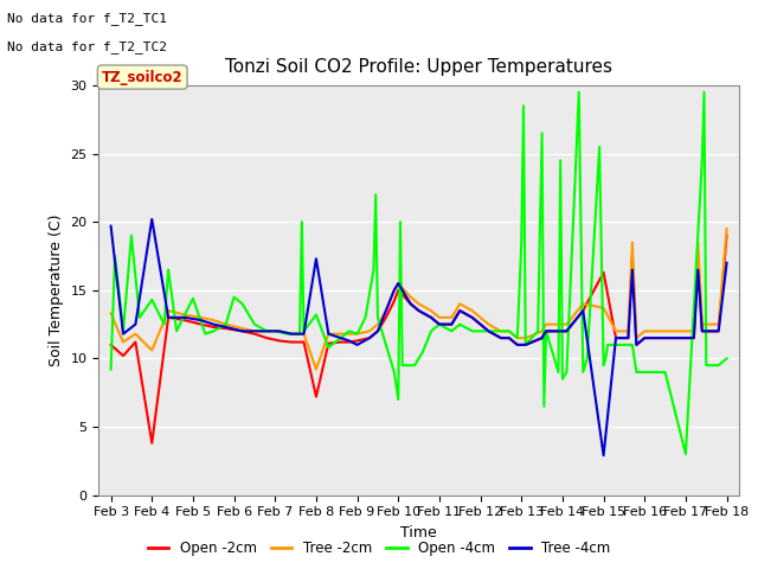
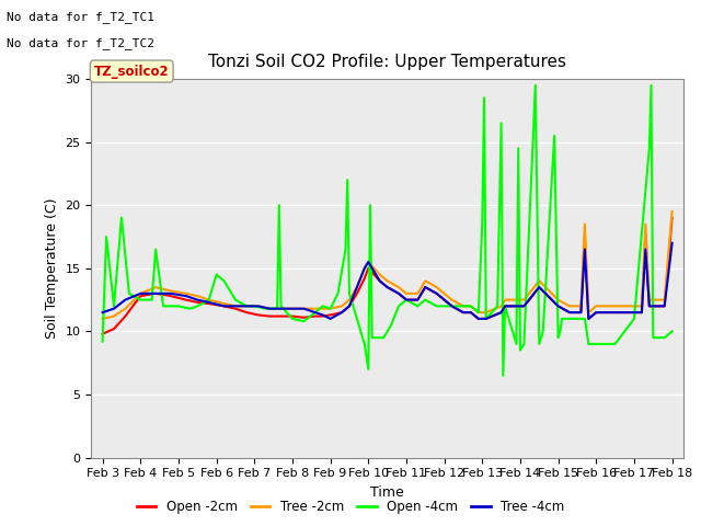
Open -2cm/Feb 3: 11.0 -> 9.8
Tree -2cm/Feb 3: 13.3 -> 11.0
Tree -4cm/Feb 3: 19.7 -> 11.5
Open -2cm/Feb 4: 3.8 -> 12.8
Tree -2cm/Feb 4: 10.6 -> 13.0
Open -4cm/Feb 4: 14.3 -> 12.5
Tree -4cm/Feb 4: 20.2 -> 13.0
Open -4cm/Feb 5: 14.4 -> 12.0
Open -2cm/Feb 8: 7.2 -> 11.2
Tree -2cm/Feb 8: 9.2 -> 11.8
Open -4cm/Feb 8: 13.2 -> 11.0
Tree -4cm/Feb 8: 17.3 -> 11.8
Open -2cm/Feb 15: 16.3 -> 12.0
Tree -2cm/Feb 15: 13.7 -> 12.5
Tree -4cm/Feb 15: 2.9 -> 12.0
Open -4cm/Feb 17: 3.0 -> 11.0
